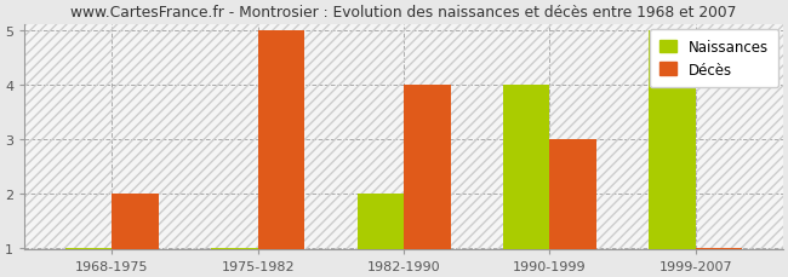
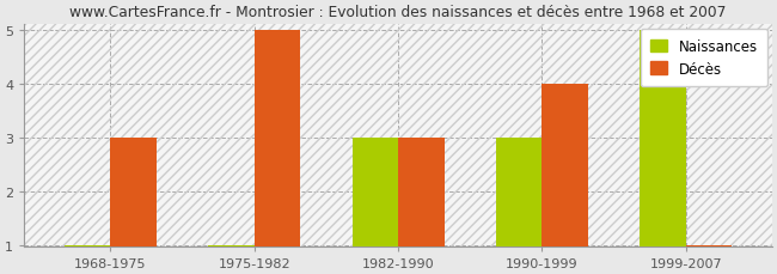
Décès/1968-1975: 2 -> 3
Naissances/1982-1990: 2 -> 3
Décès/1982-1990: 4 -> 3
Naissances/1990-1999: 4 -> 3
Décès/1990-1999: 3 -> 4
